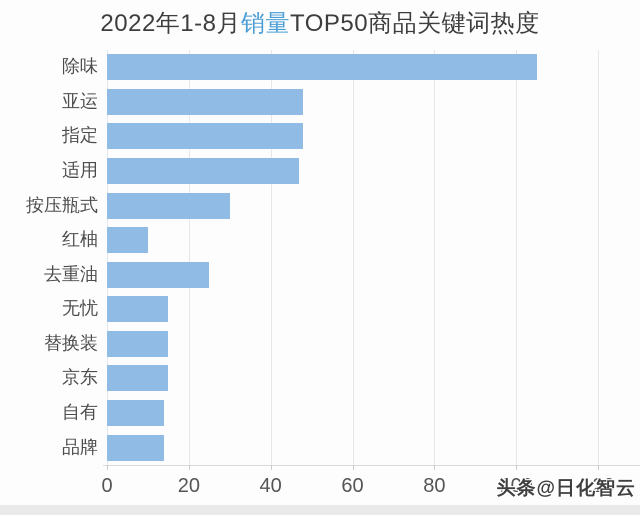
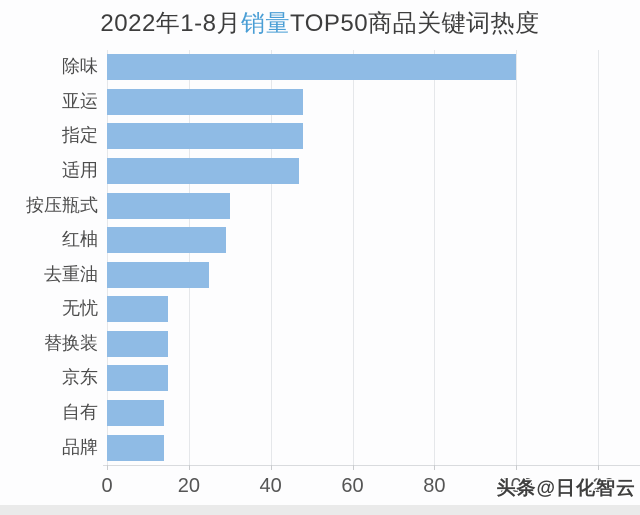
除味: 105 -> 100
红柚: 10 -> 29
